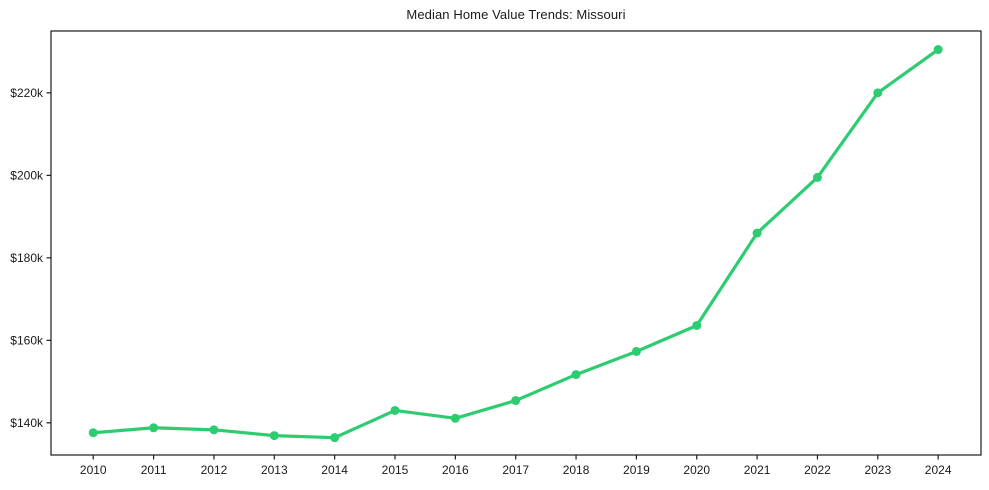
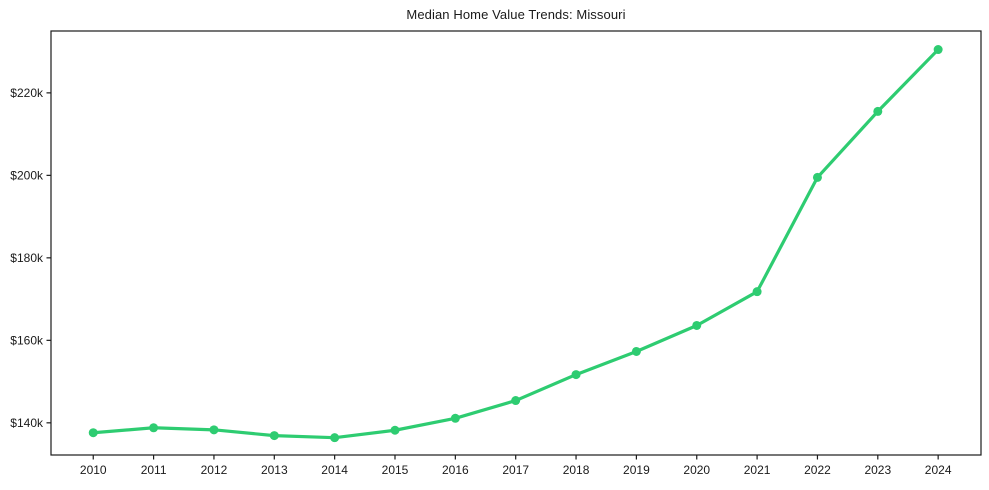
2015: $143k -> $138k
2021: $186k -> $172k
2023: $220k -> $216k
